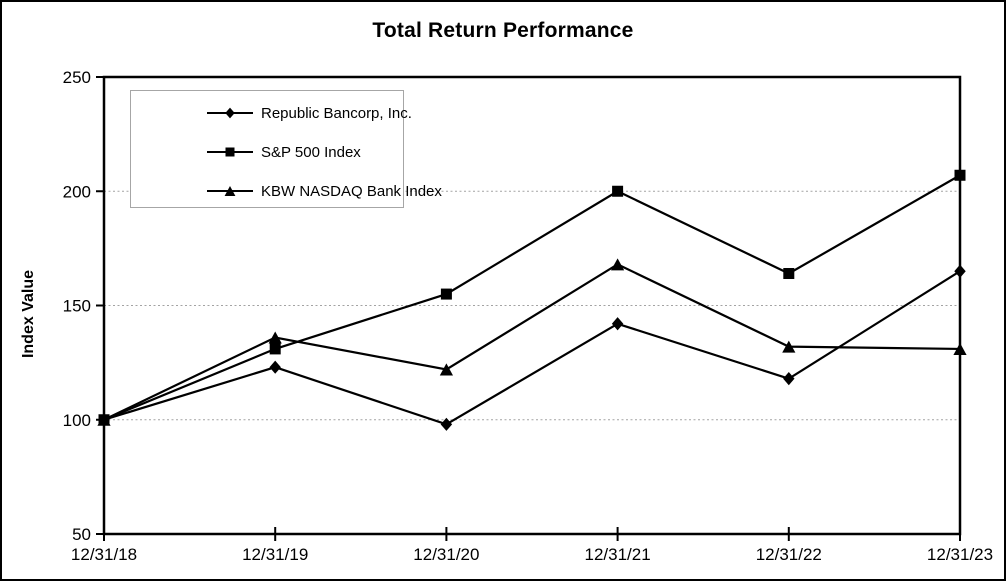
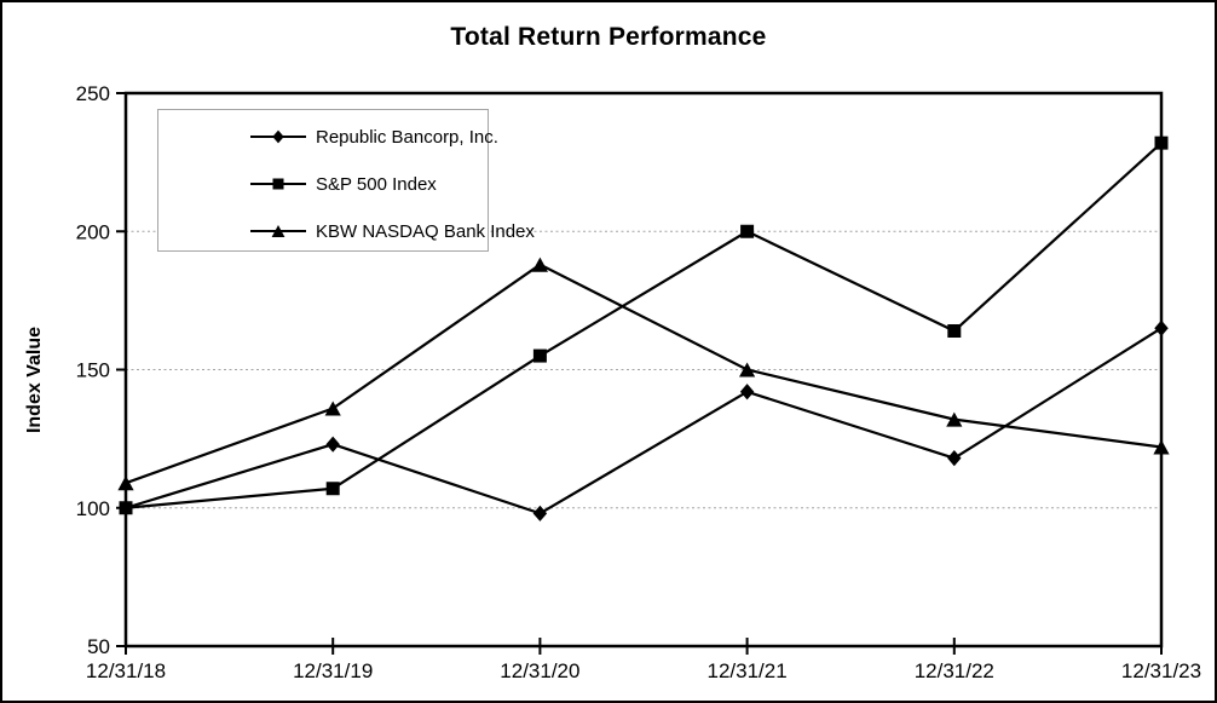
KBW NASDAQ Bank Index/12/31/18: 100 -> 109
S&P 500 Index/12/31/19: 131 -> 107
KBW NASDAQ Bank Index/12/31/20: 122 -> 188
KBW NASDAQ Bank Index/12/31/21: 168 -> 150
S&P 500 Index/12/31/23: 207 -> 232
KBW NASDAQ Bank Index/12/31/23: 131 -> 122
